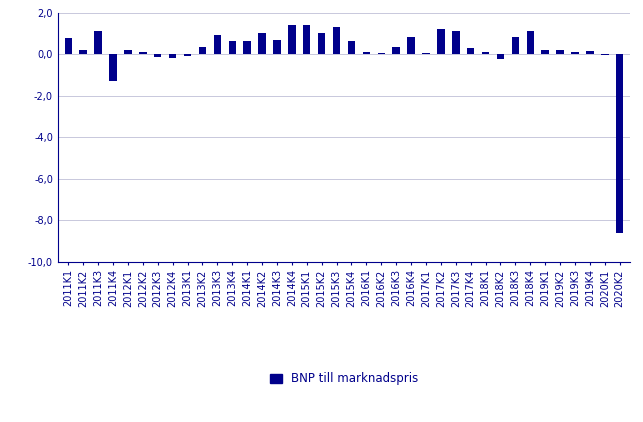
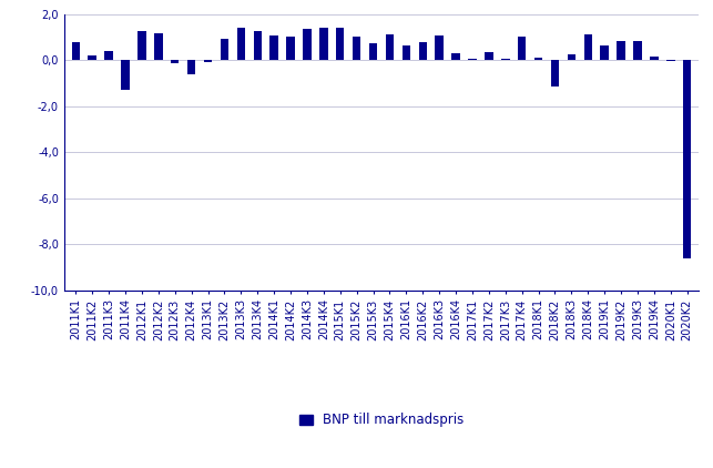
2011K3: 1,10 -> 0,40
2012K1: 0,20 -> 1,25
2012K2: 0,10 -> 1,15
2012K4: -0,20 -> -0,60
2013K2: 0,35 -> 0,90
2013K3: 0,90 -> 1,40
2013K4: 0,65 -> 1,25
2014K1: 0,65 -> 1,05
2014K3: 0,70 -> 1,35
2015K3: 1,30 -> 0,75
2015K4: 0,65 -> 1,10
2016K1: 0,10 -> 0,65
2016K2: 0,05 -> 0,80
2016K3: 0,35 -> 1,05
2016K4: 0,85 -> 0,30
2017K2: 1,20 -> 0,35
2017K3: 1,10 -> 0,05
2017K4: 0,30 -> 1,00
2018K2: -0,25 -> -1,15
2018K3: 0,85 -> 0,25
2019K1: 0,20 -> 0,65
2019K2: 0,20 -> 0,85
2019K3: 0,10 -> 0,85
